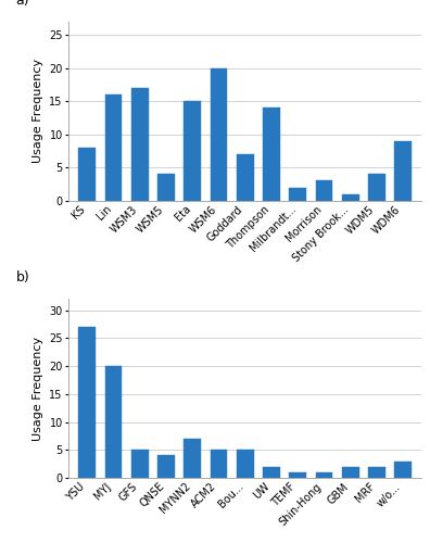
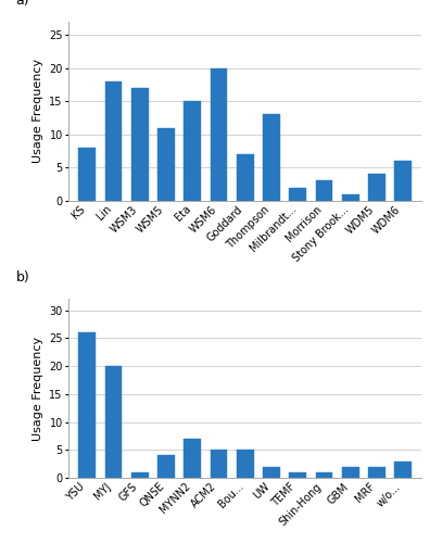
Lin: 16 -> 18
WSM5: 4 -> 11
Thompson: 14 -> 13
WDM6: 9 -> 6
YSU: 27 -> 26
GFS: 5 -> 1
